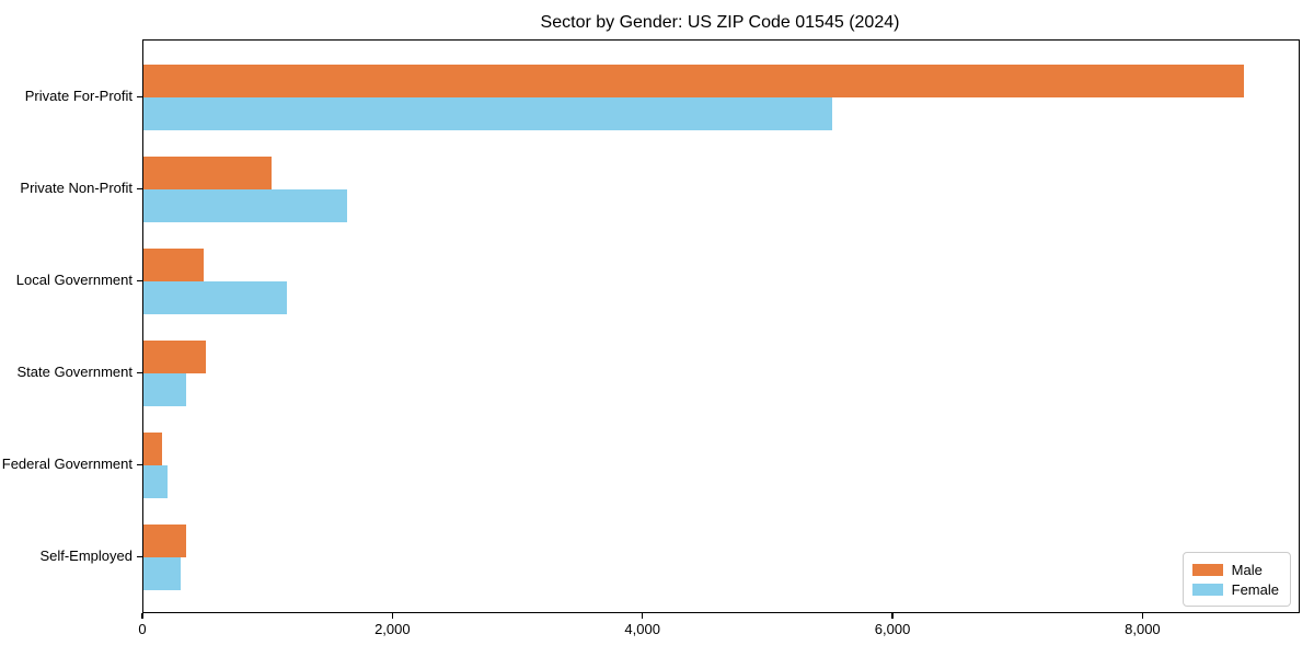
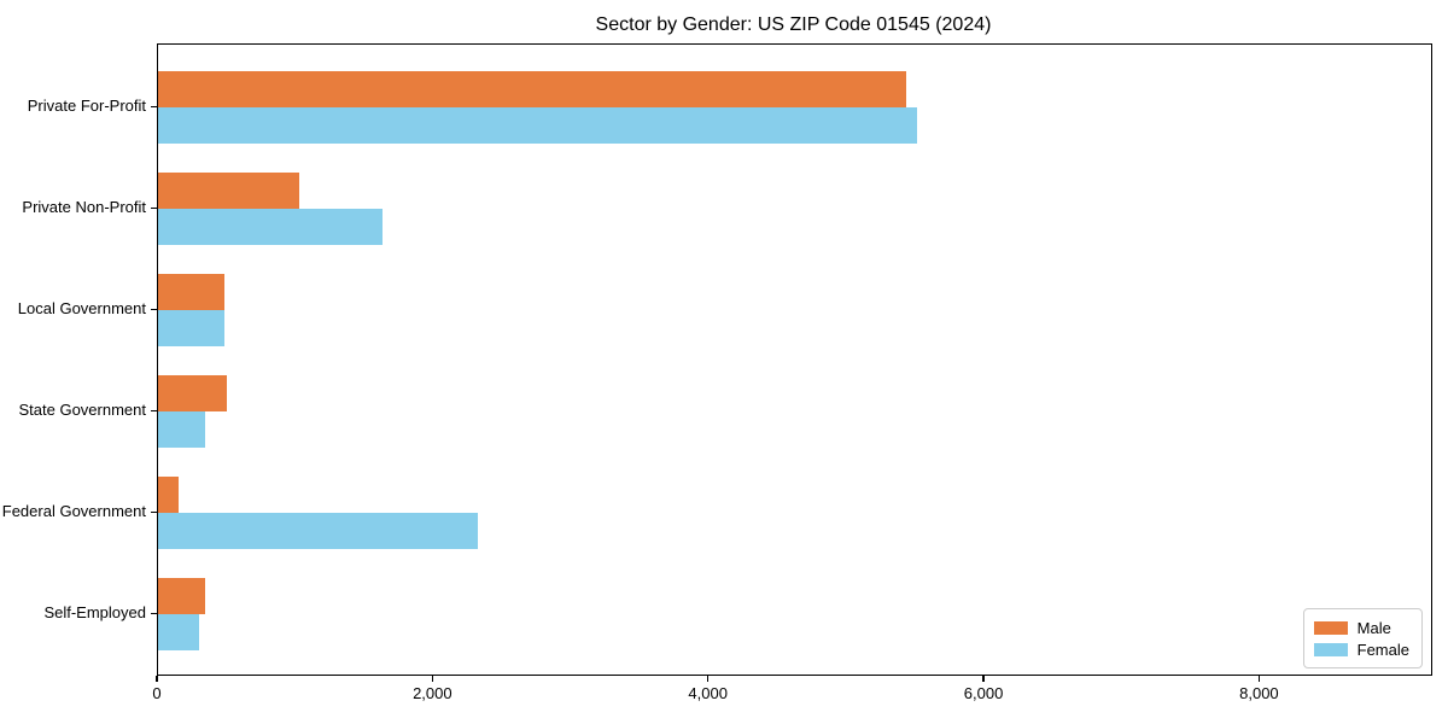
Male/Private For-Profit: 8800 -> 5430
Female/Local Government: 1150 -> 480
Female/Federal Government: 190 -> 2320
